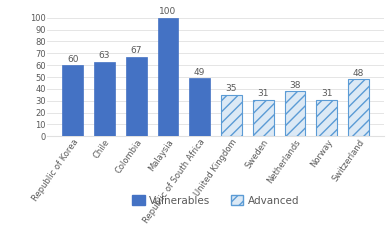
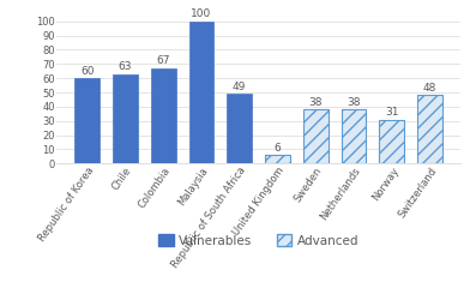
United Kingdom: 35 -> 6
Sweden: 31 -> 38
